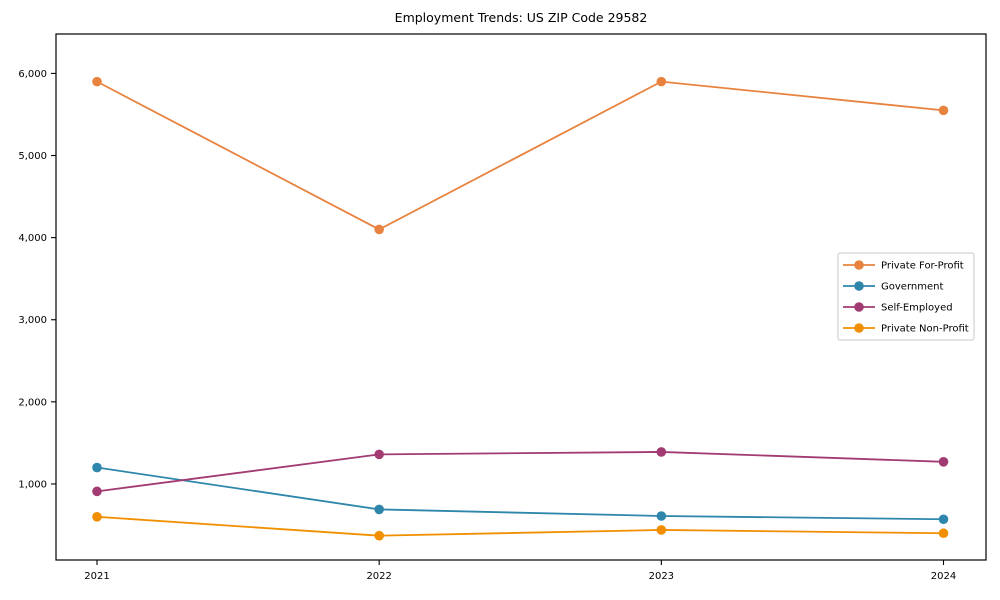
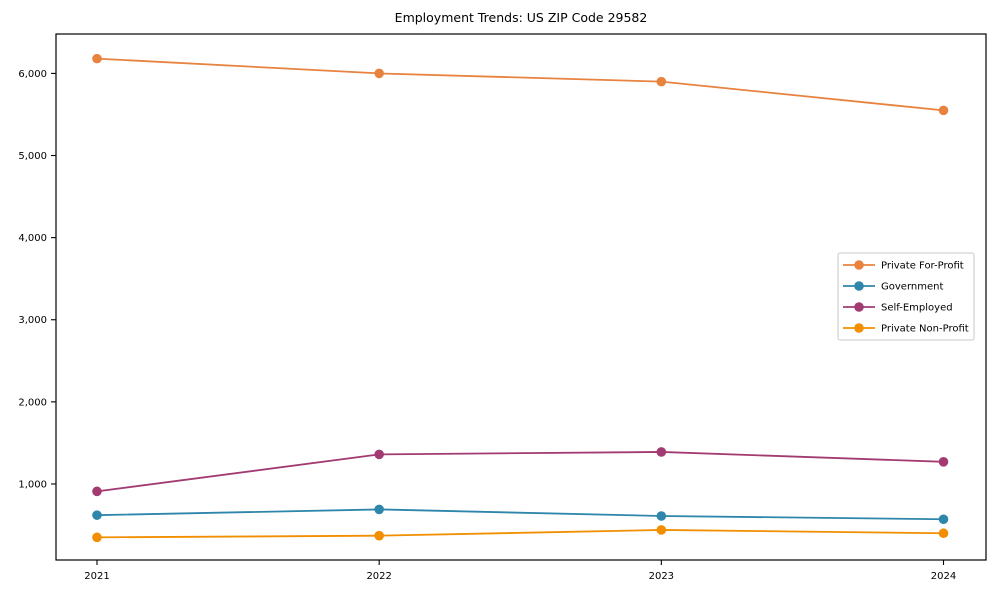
Private For-Profit/2021: 5900 -> 6200
Government/2021: 1200 -> 600
Private Non-Profit/2021: 600 -> 400
Private For-Profit/2022: 4100 -> 6000
